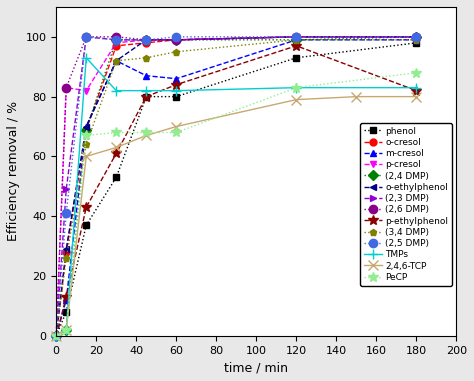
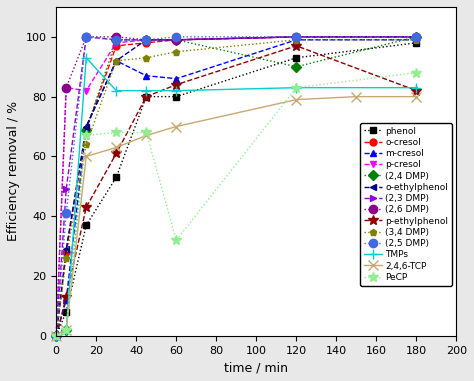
PeCP/60: 68 -> 32
(2,4 DMP)/120: 99 -> 90
